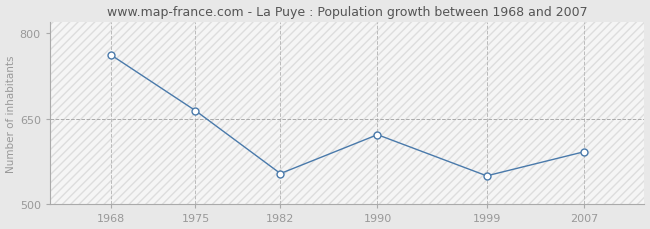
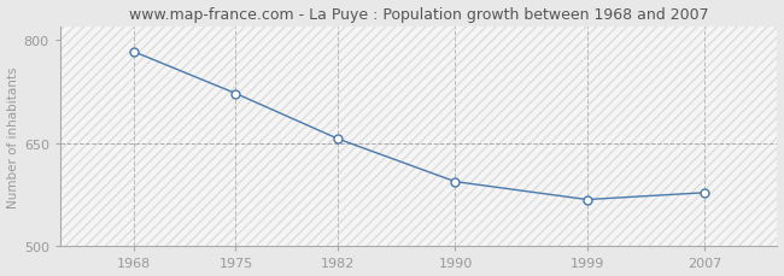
1968: 762 -> 783
1975: 664 -> 722
1982: 554 -> 656
1990: 622 -> 594
1999: 550 -> 568
2007: 592 -> 578
